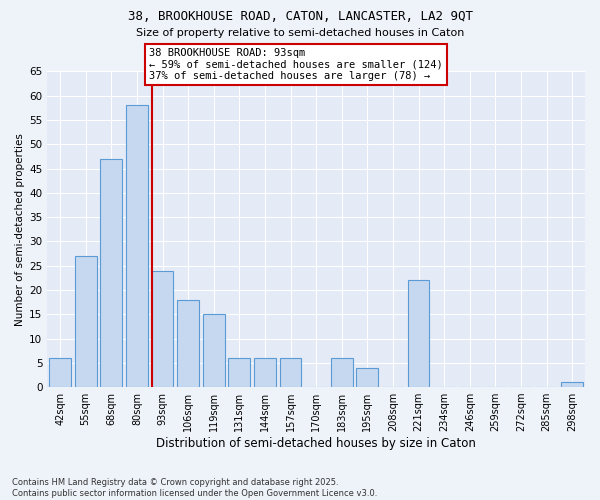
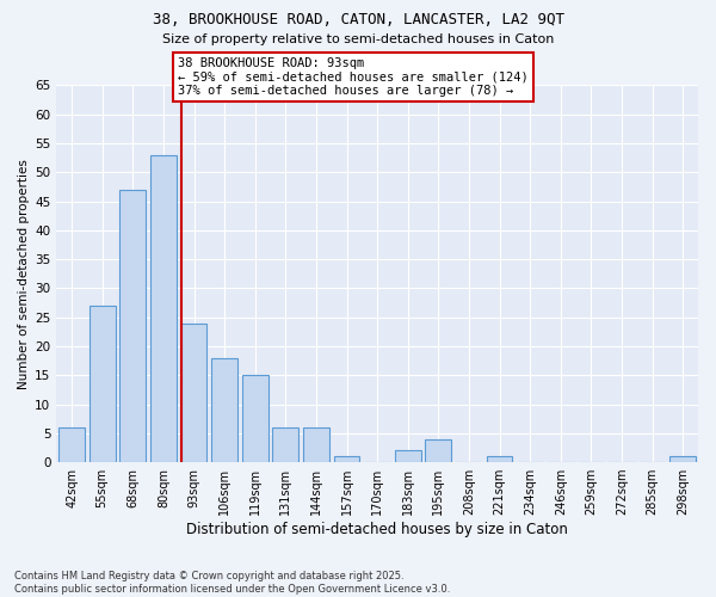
80sqm: 58 -> 53
157sqm: 6 -> 1
183sqm: 6 -> 2
221sqm: 22 -> 1
